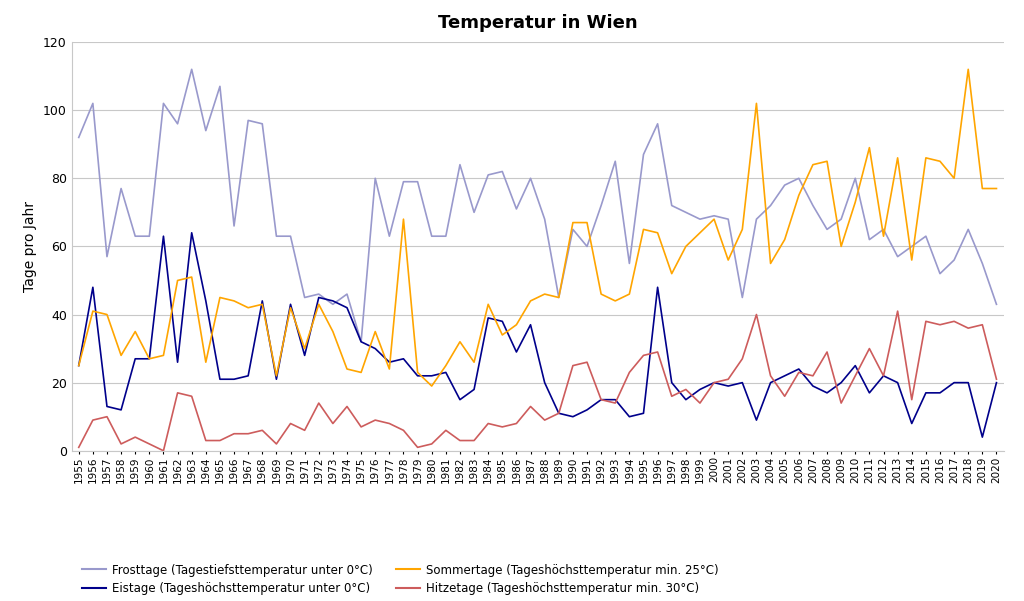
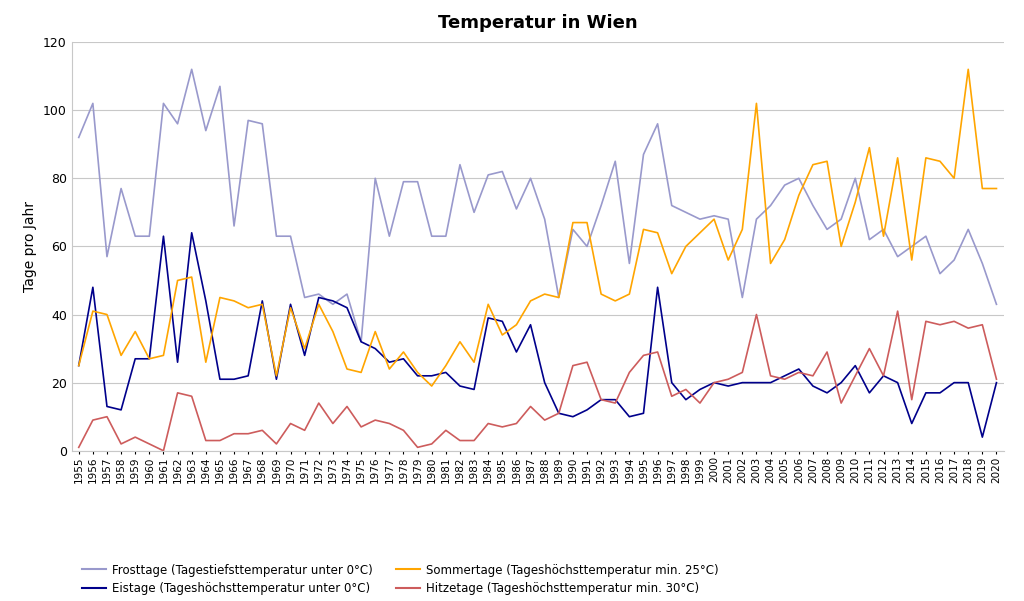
Sommertage (Tageshöchsttemperatur min. 25°C)/1978: 68 -> 29
Eistage (Tageshöchsttemperatur unter 0°C)/1982: 15 -> 19
Hitzetage (Tageshöchsttemperatur min. 30°C)/2002: 27 -> 23
Eistage (Tageshöchsttemperatur unter 0°C)/2003: 9 -> 20
Hitzetage (Tageshöchsttemperatur min. 30°C)/2005: 16 -> 21
